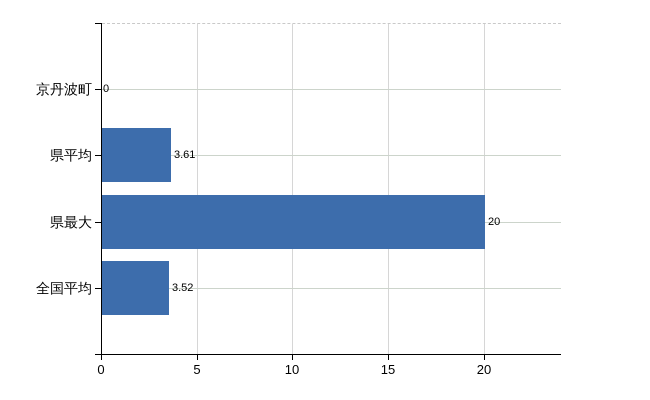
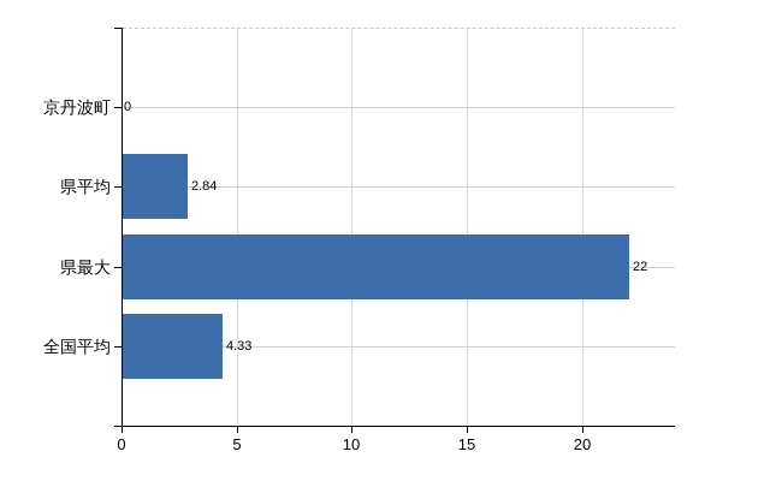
県平均: 3.61 -> 2.84
県最大: 20 -> 22
全国平均: 3.52 -> 4.33
